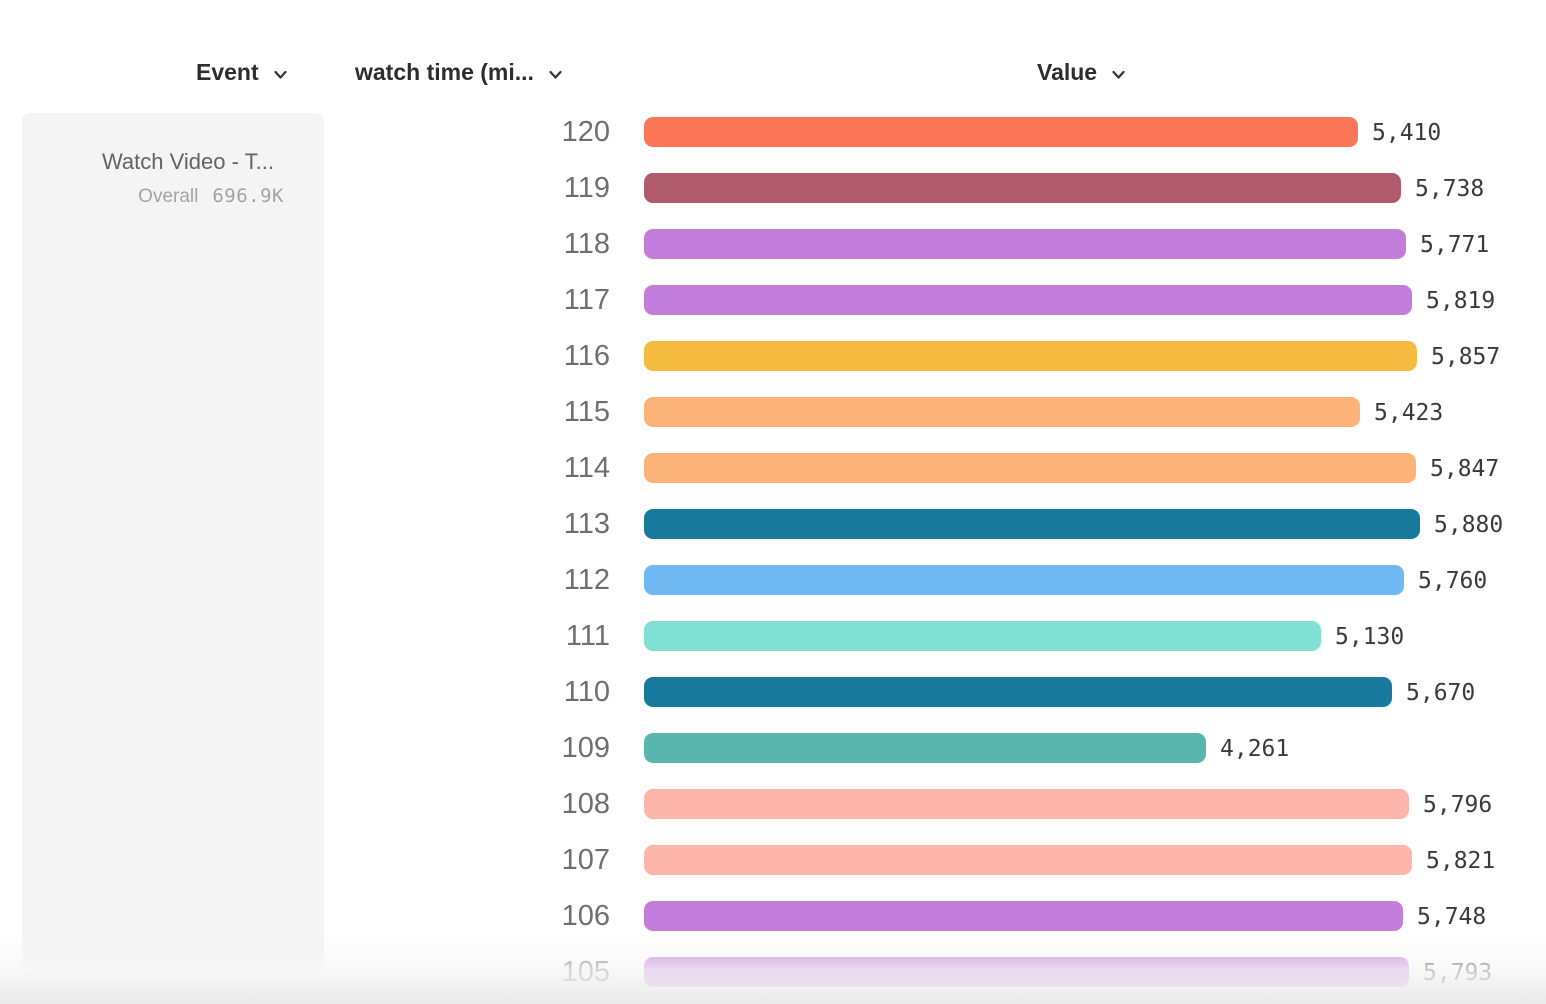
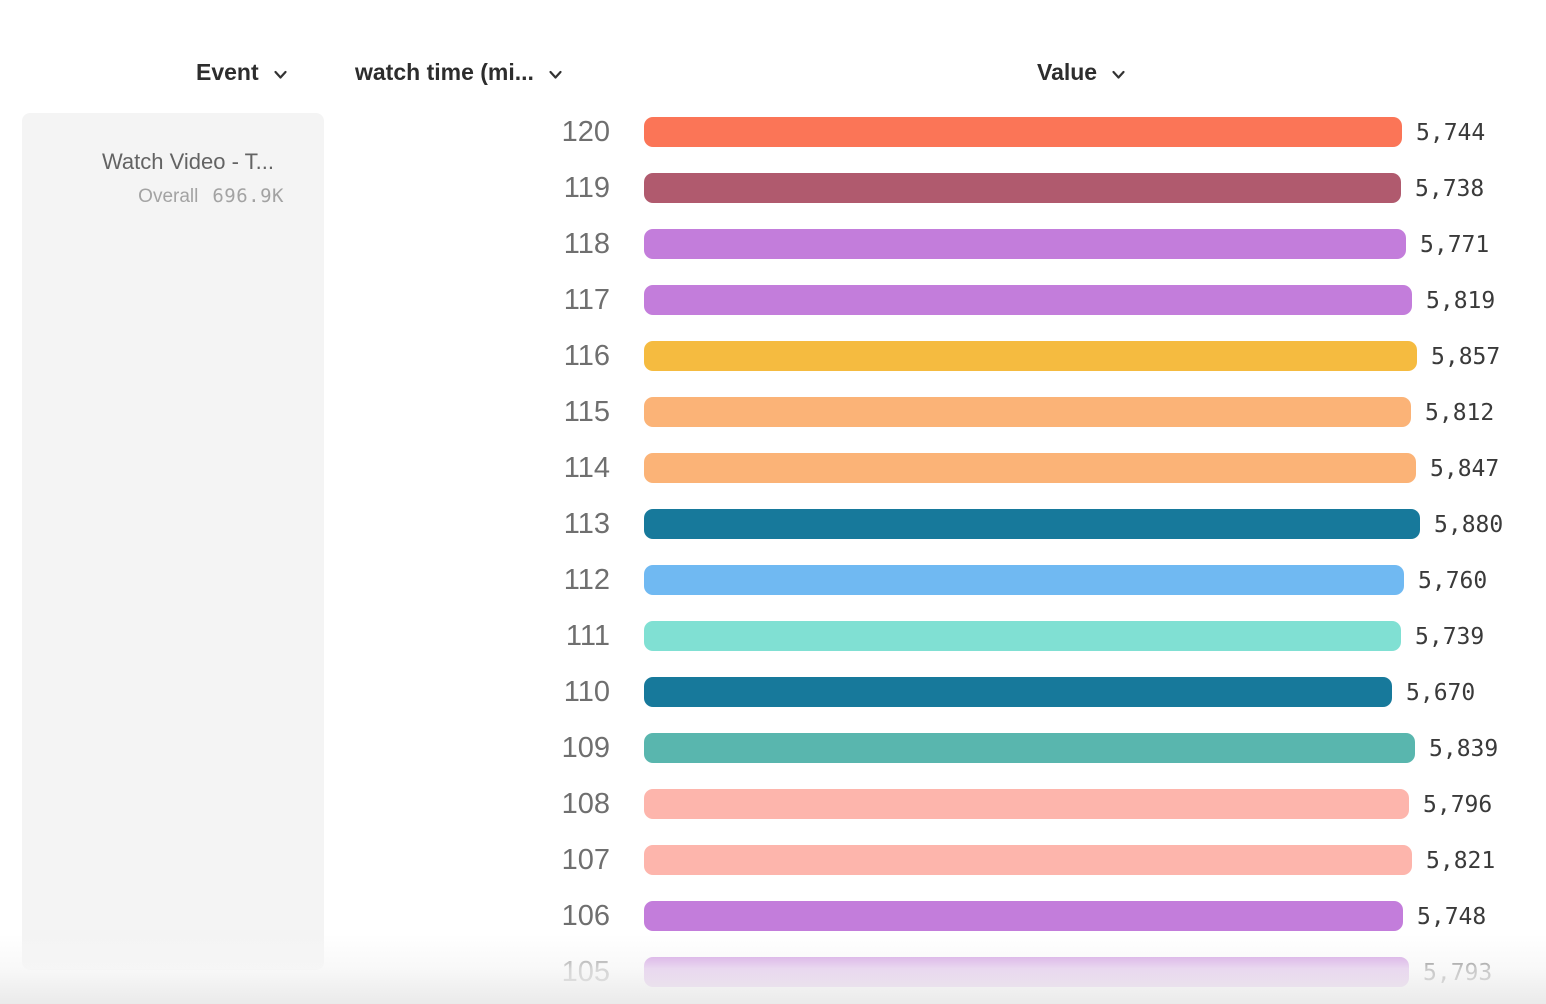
120: 5,410 -> 5,744
115: 5,423 -> 5,812
111: 5,130 -> 5,739
109: 4,261 -> 5,839
